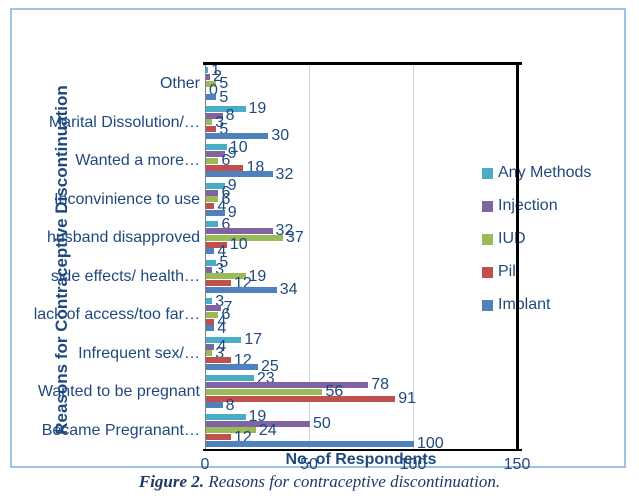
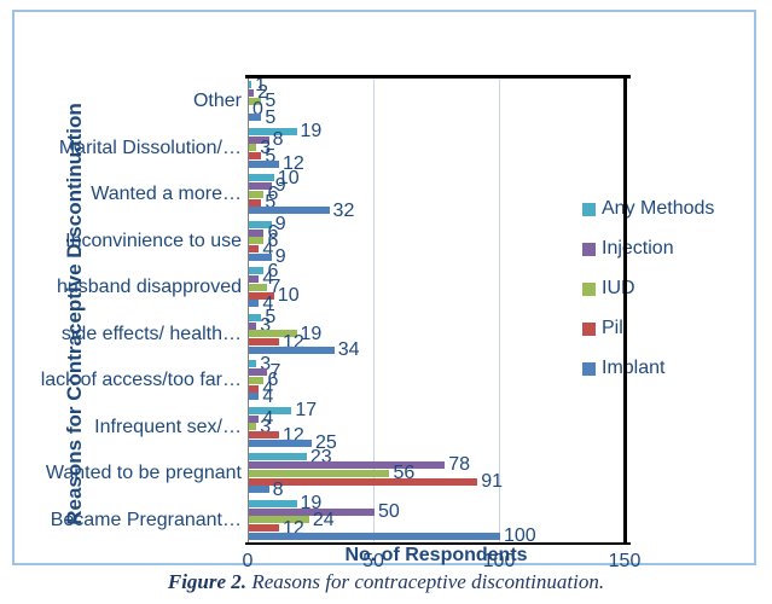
Implant/Marital Dissolution/…: 30 -> 12
Pill/Wanted a more…: 18 -> 5
Injection/husband disapproved: 32 -> 4
IUD/husband disapproved: 37 -> 7
